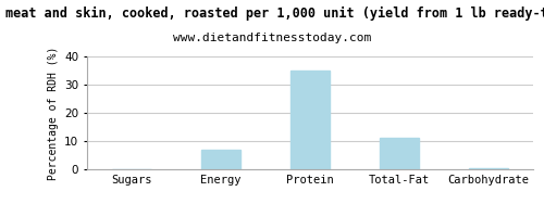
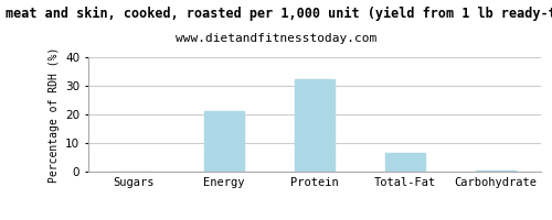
Energy: 7.0 -> 21.0
Protein: 35.0 -> 32.5
Total-Fat: 11.0 -> 6.5
